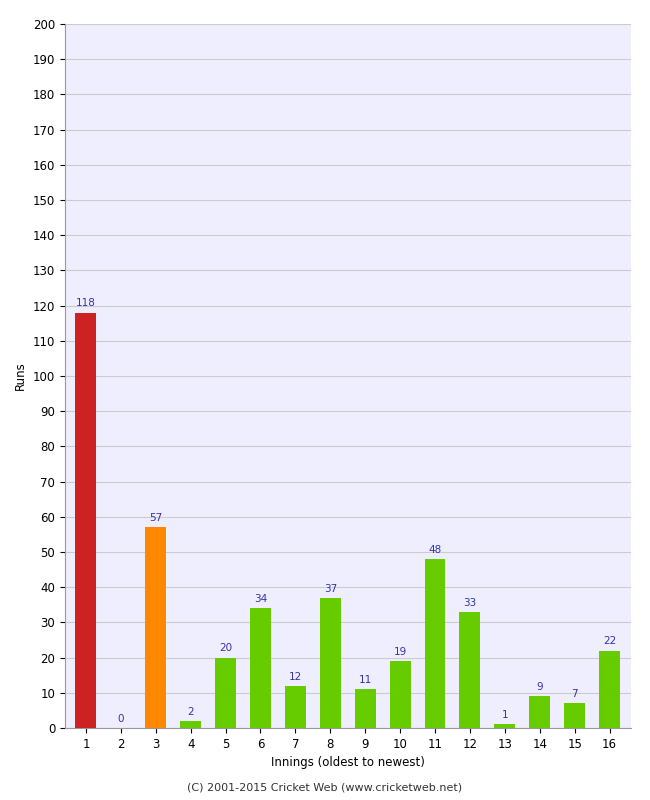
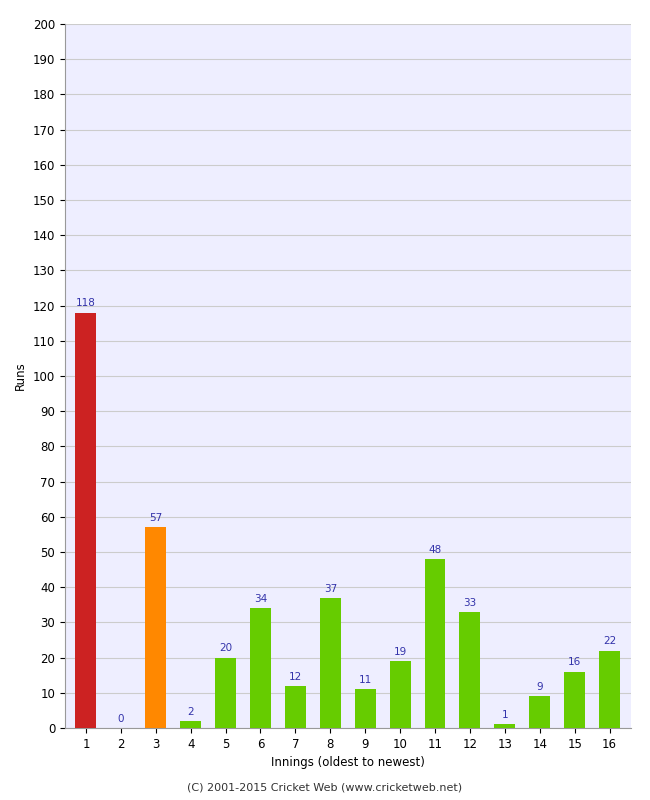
15: 7 -> 16
